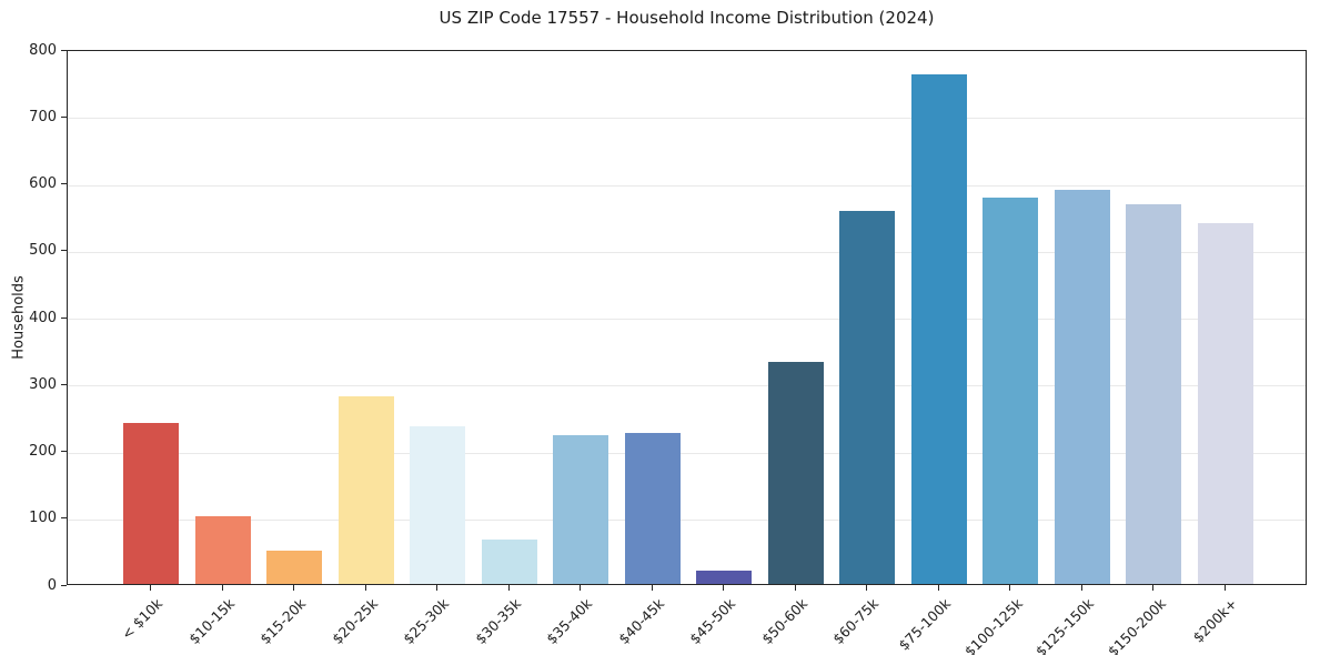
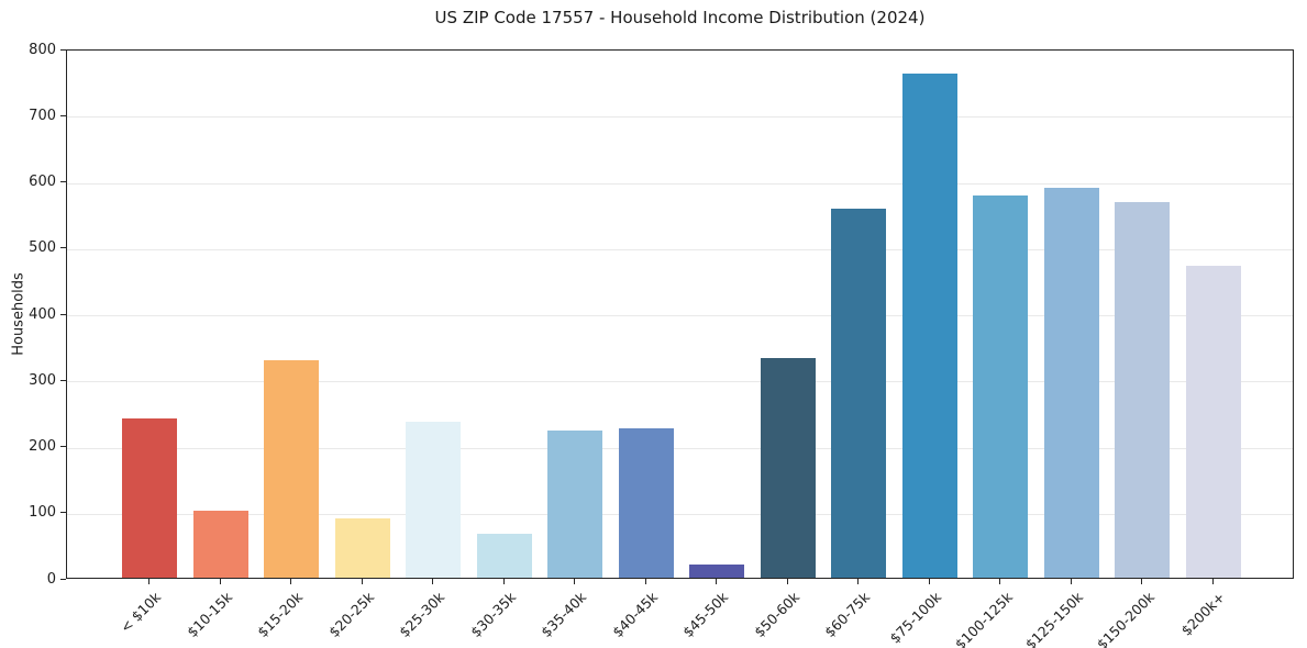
$15-20k: 50 -> 330
$20-25k: 280 -> 90
$200k+: 540 -> 470
